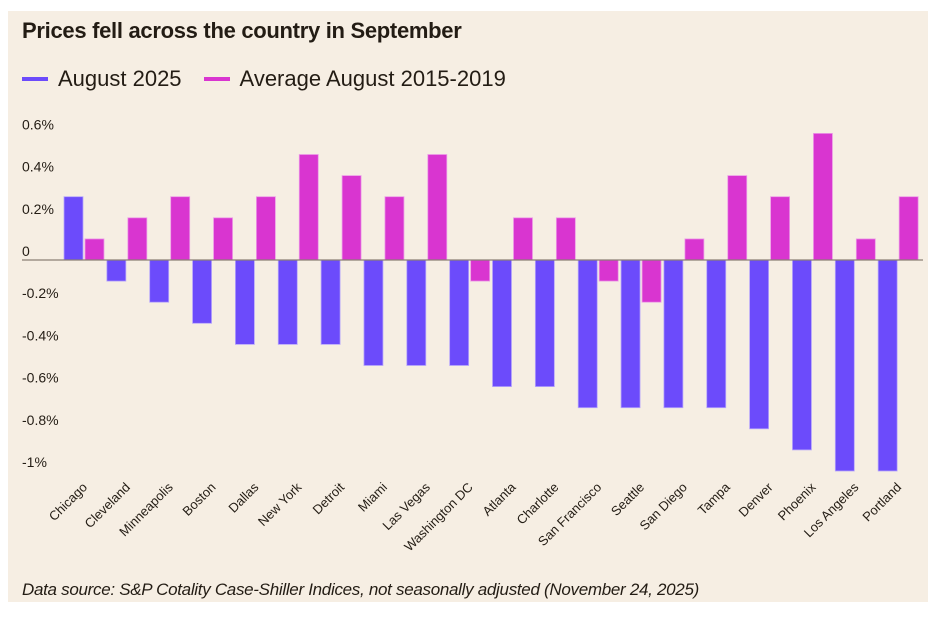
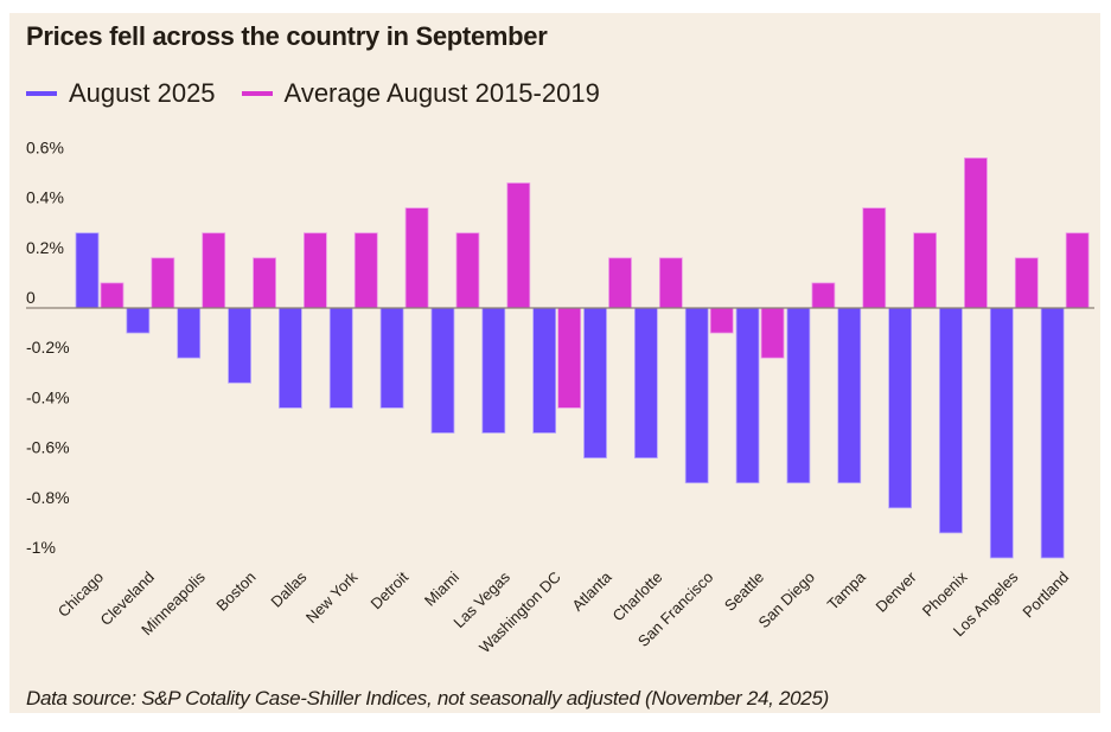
Average August 2015-2019/New York: 0.5% -> 0.3%
Average August 2015-2019/Washington DC: -0.1% -> -0.4%
Average August 2015-2019/Los Angeles: 0.1% -> 0.2%
